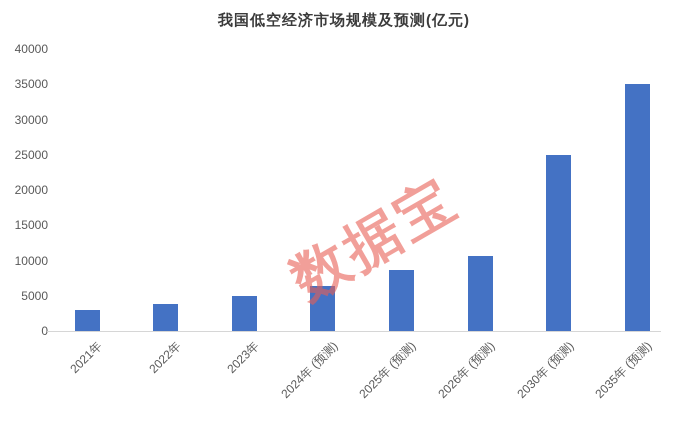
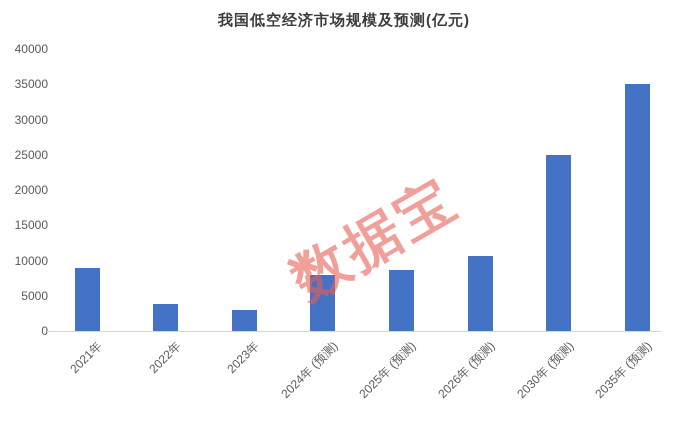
2021年: 3000 -> 9000
2023年: 5000 -> 3000
2024年 (预测): 6000 -> 8000
